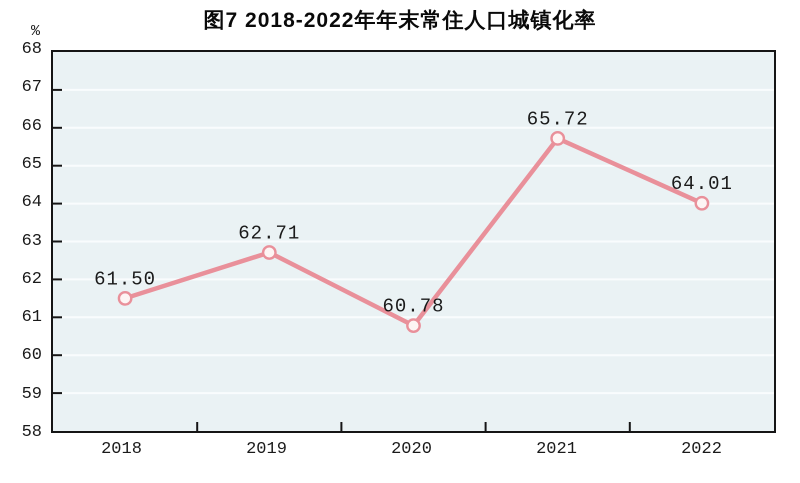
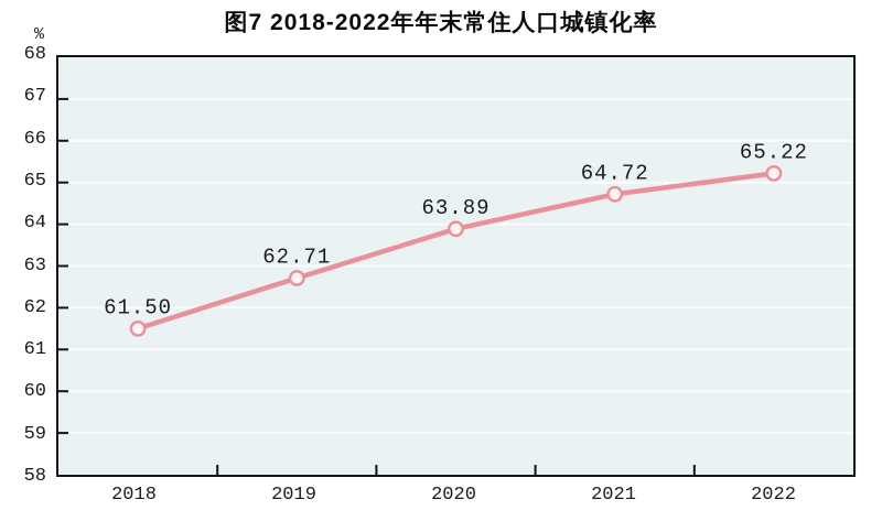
2020: 60.78 -> 63.89
2021: 65.72 -> 64.72
2022: 64.01 -> 65.22
